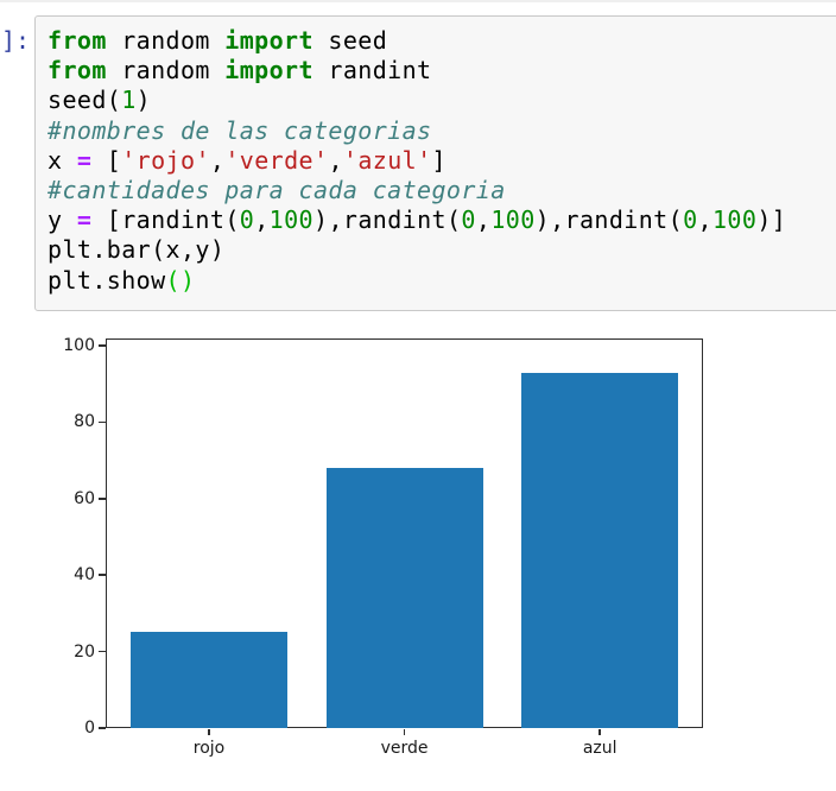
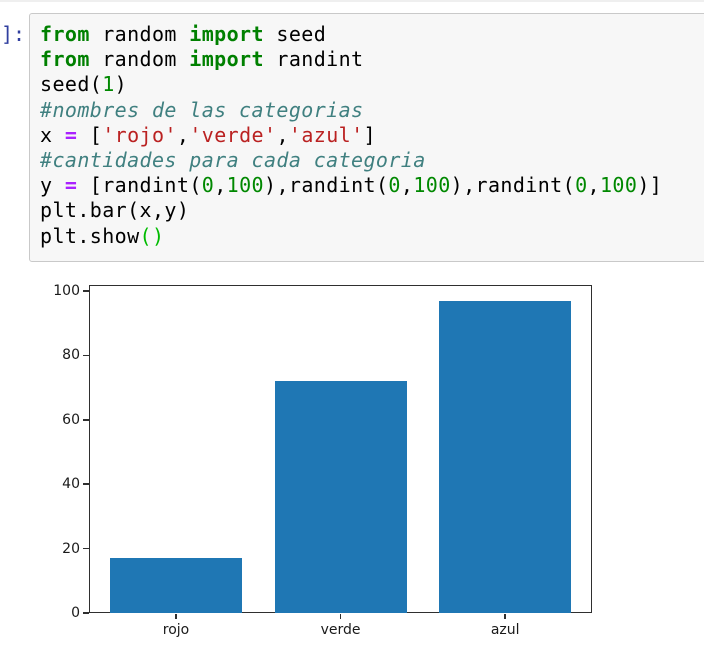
rojo: 25 -> 17
verde: 68 -> 72
azul: 93 -> 97
